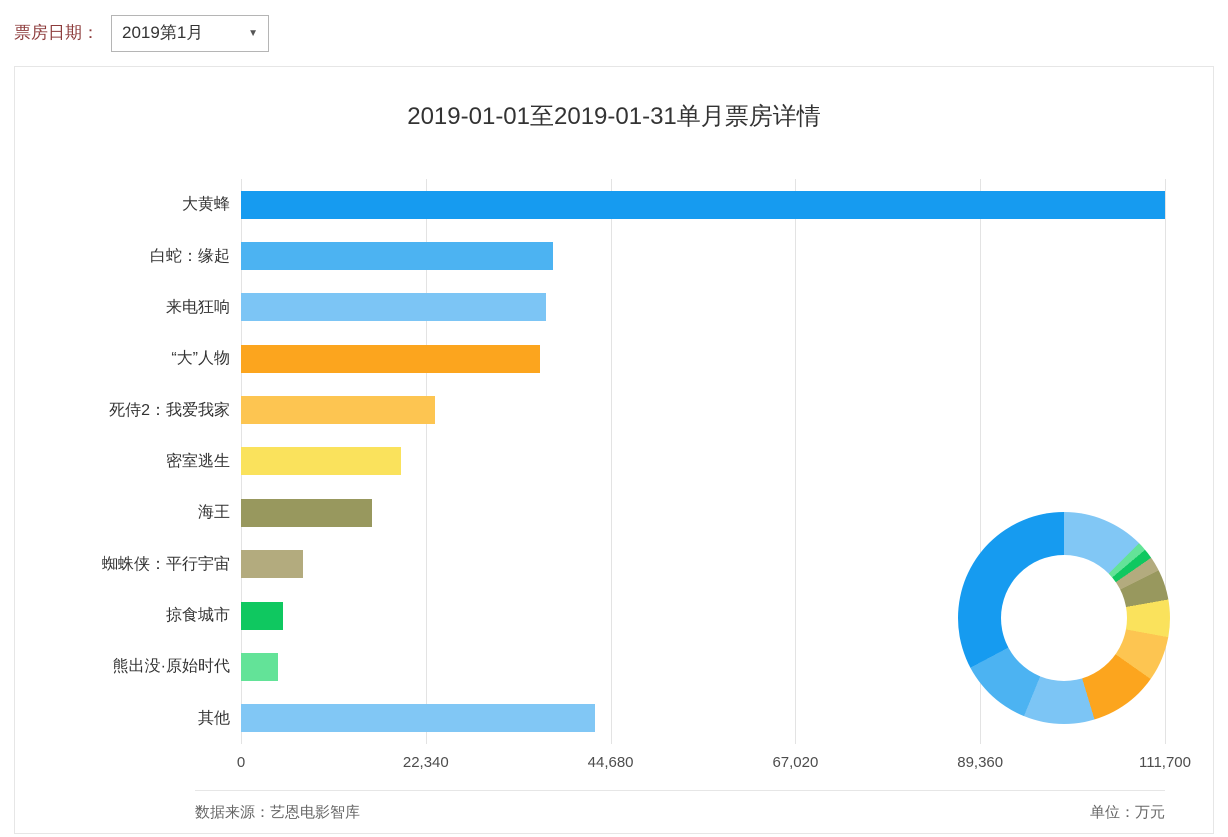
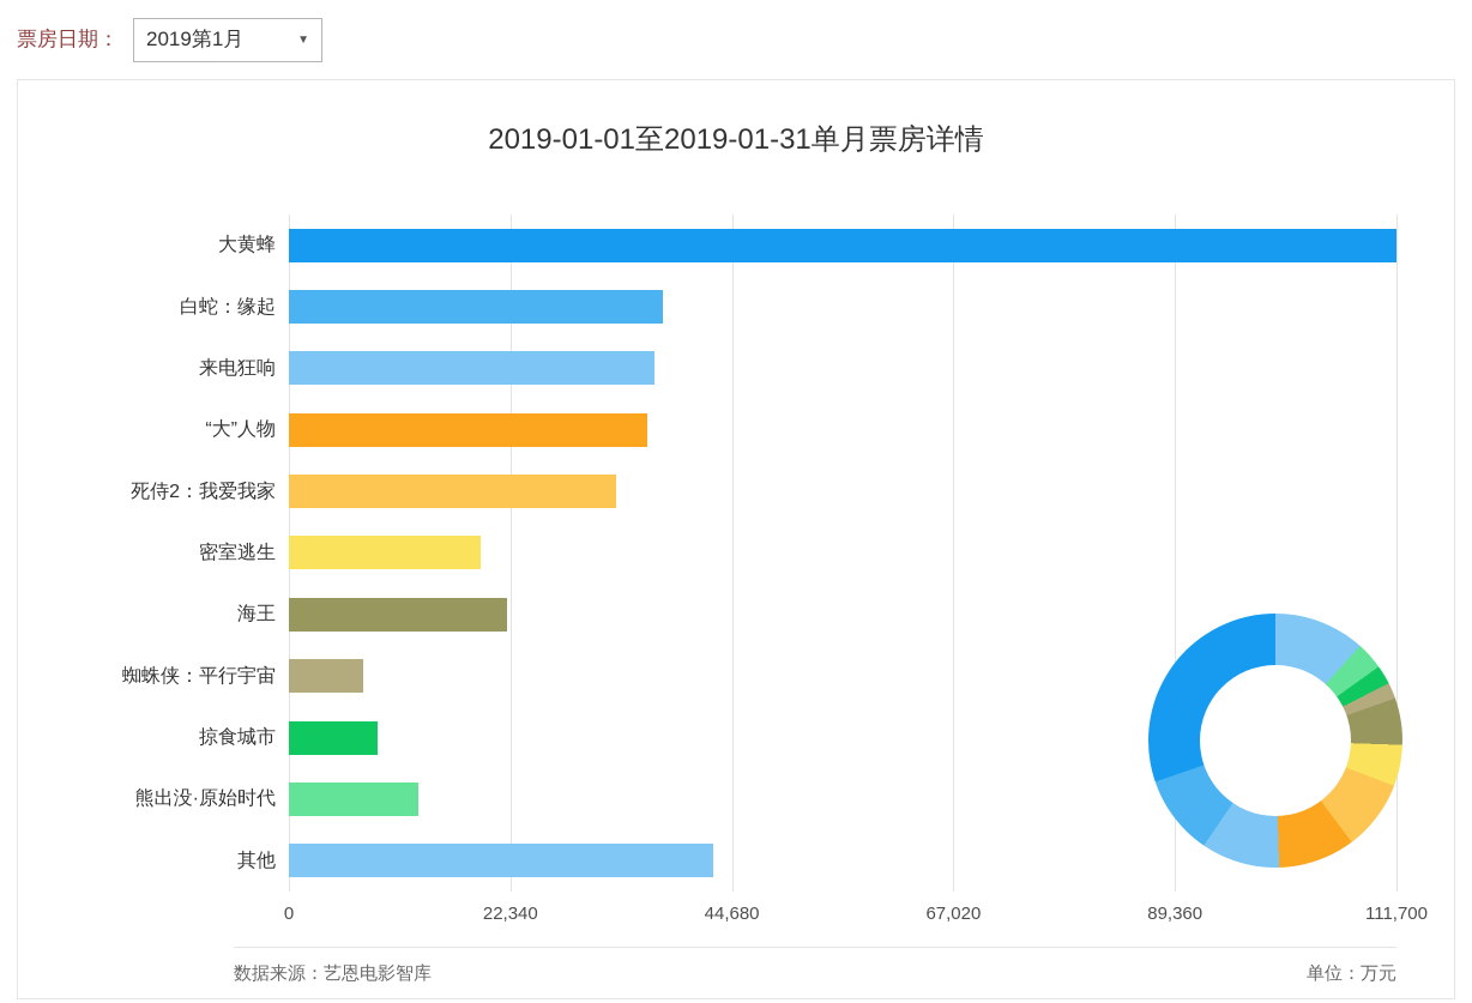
死侍2：我爱我家: 23000 -> 33000
海王: 16000 -> 22000
掠食城市: 5000 -> 9000
熊出没·原始时代: 4000 -> 13000
